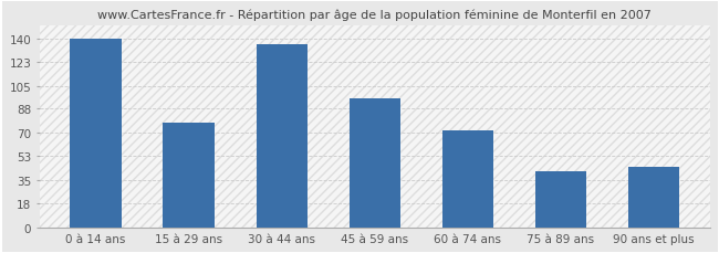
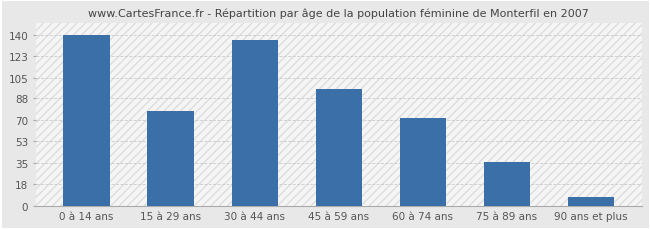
75 à 89 ans: 42 -> 36
90 ans et plus: 45 -> 7
